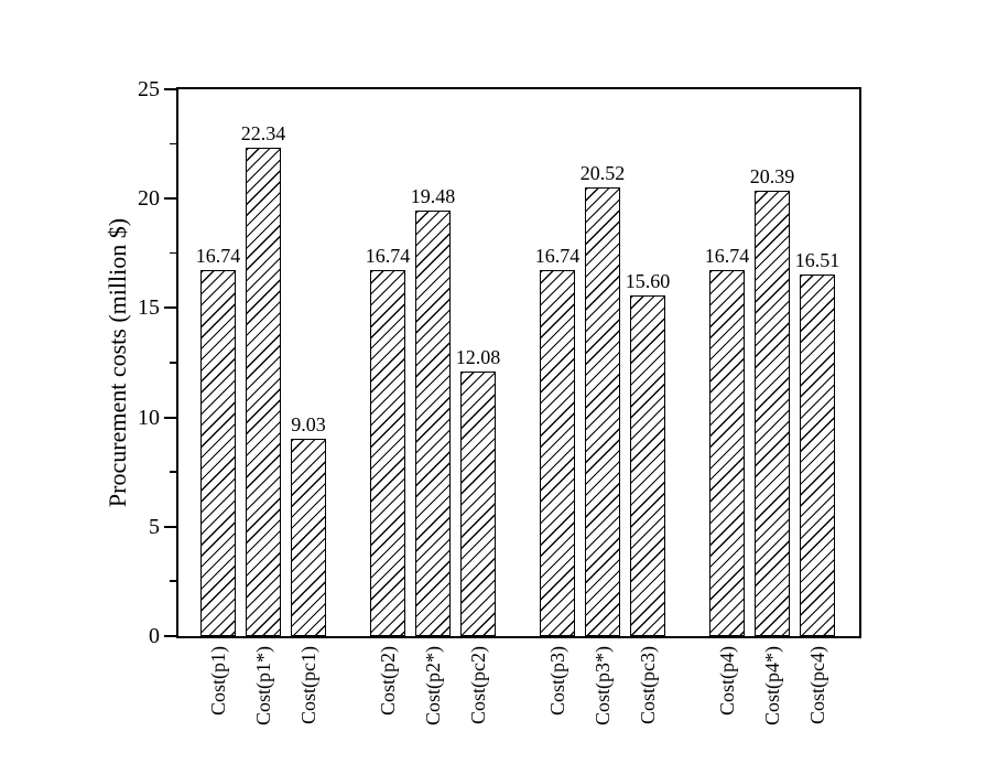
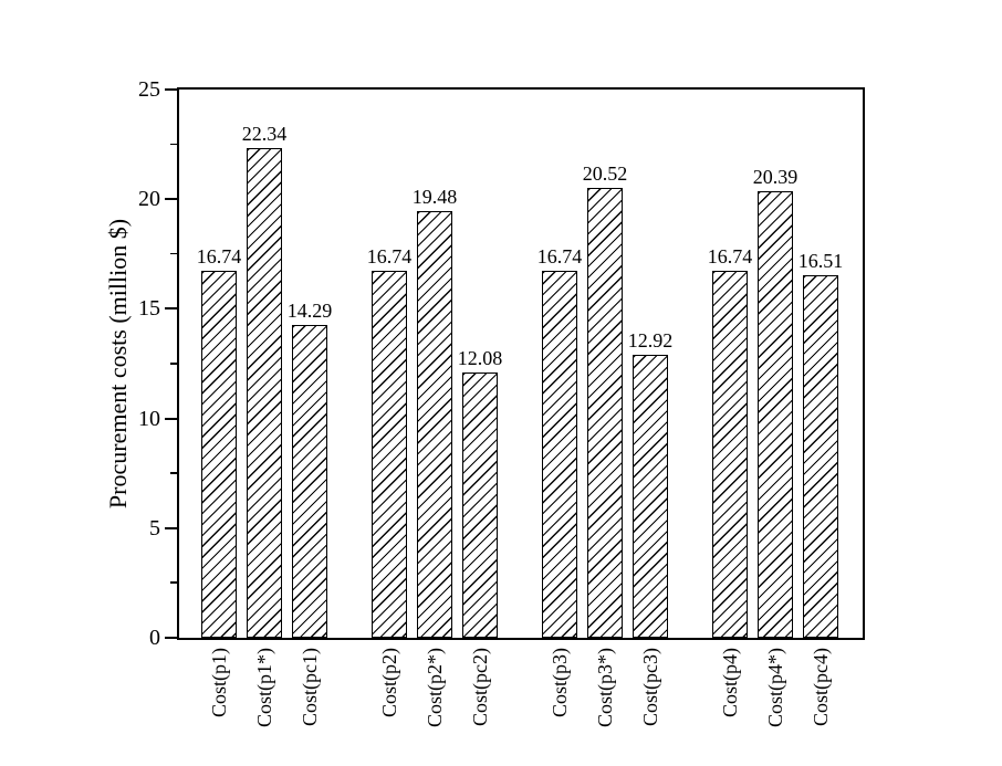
Cost(pc1): 9.03 -> 14.29
Cost(pc3): 15.60 -> 12.92
